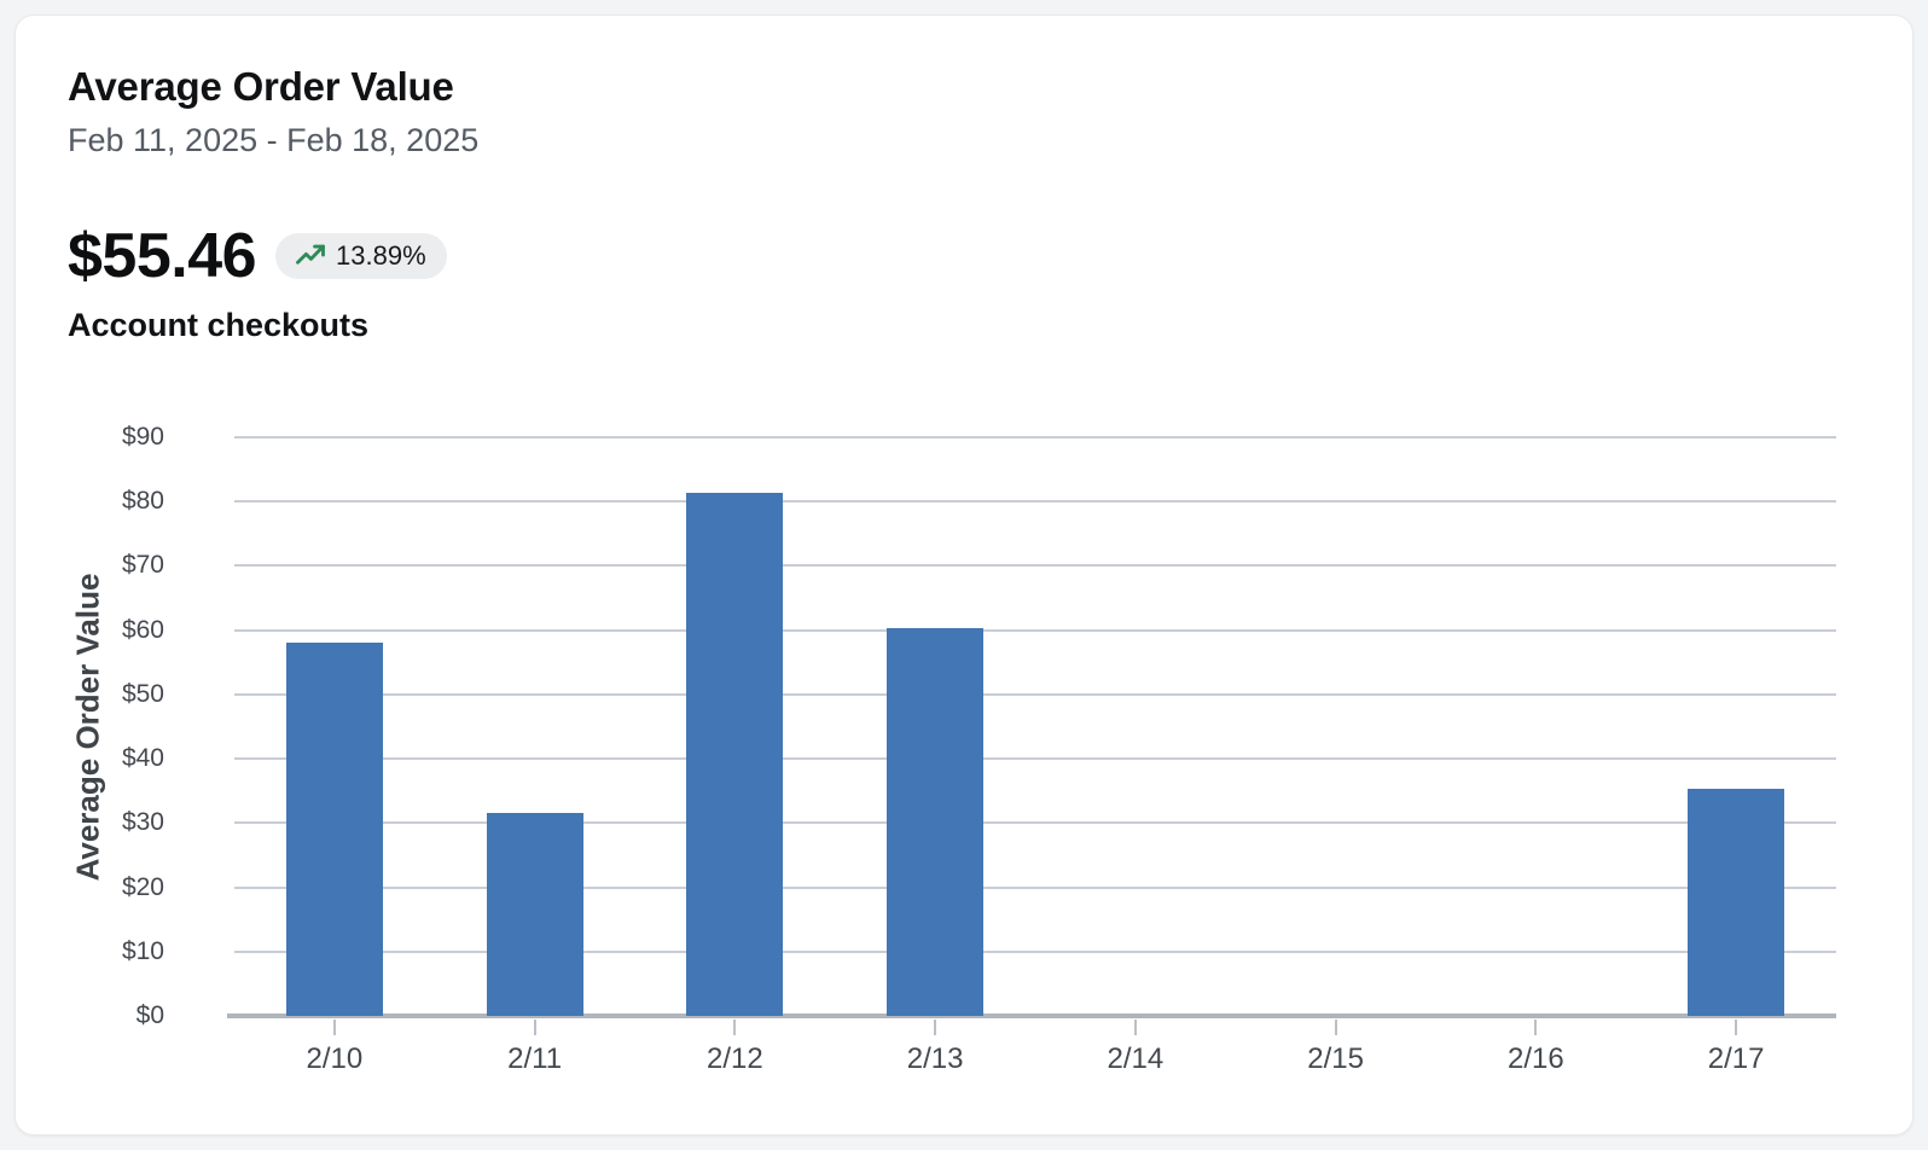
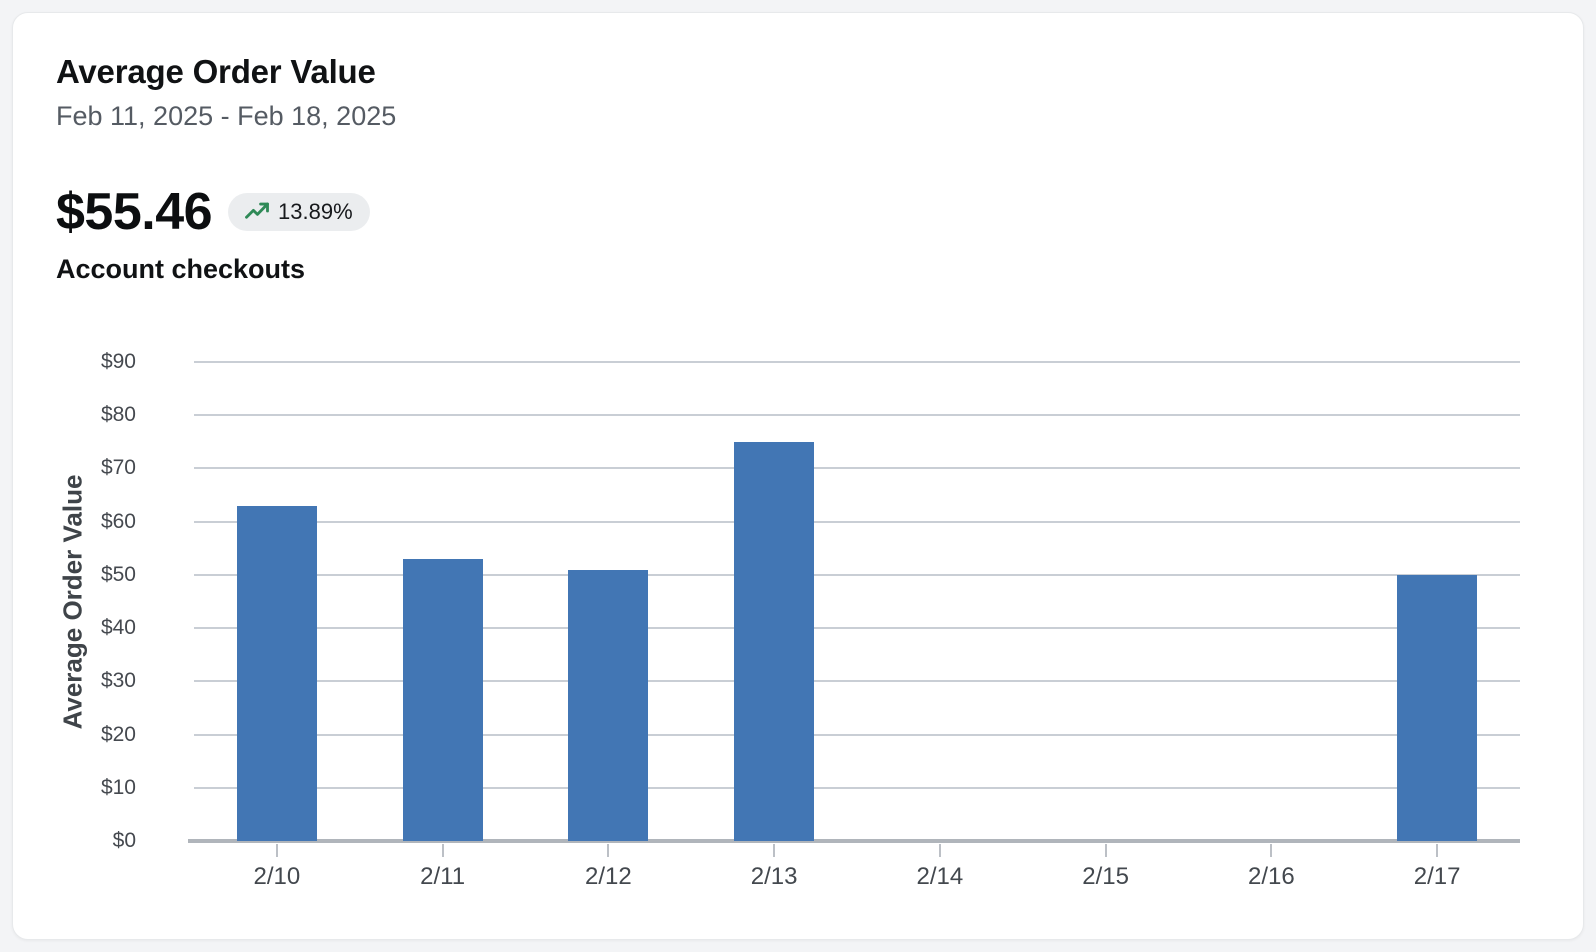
2/10: $58 -> $63
2/11: $32 -> $53
2/12: $81 -> $51
2/13: $60 -> $75
2/17: $35 -> $50
